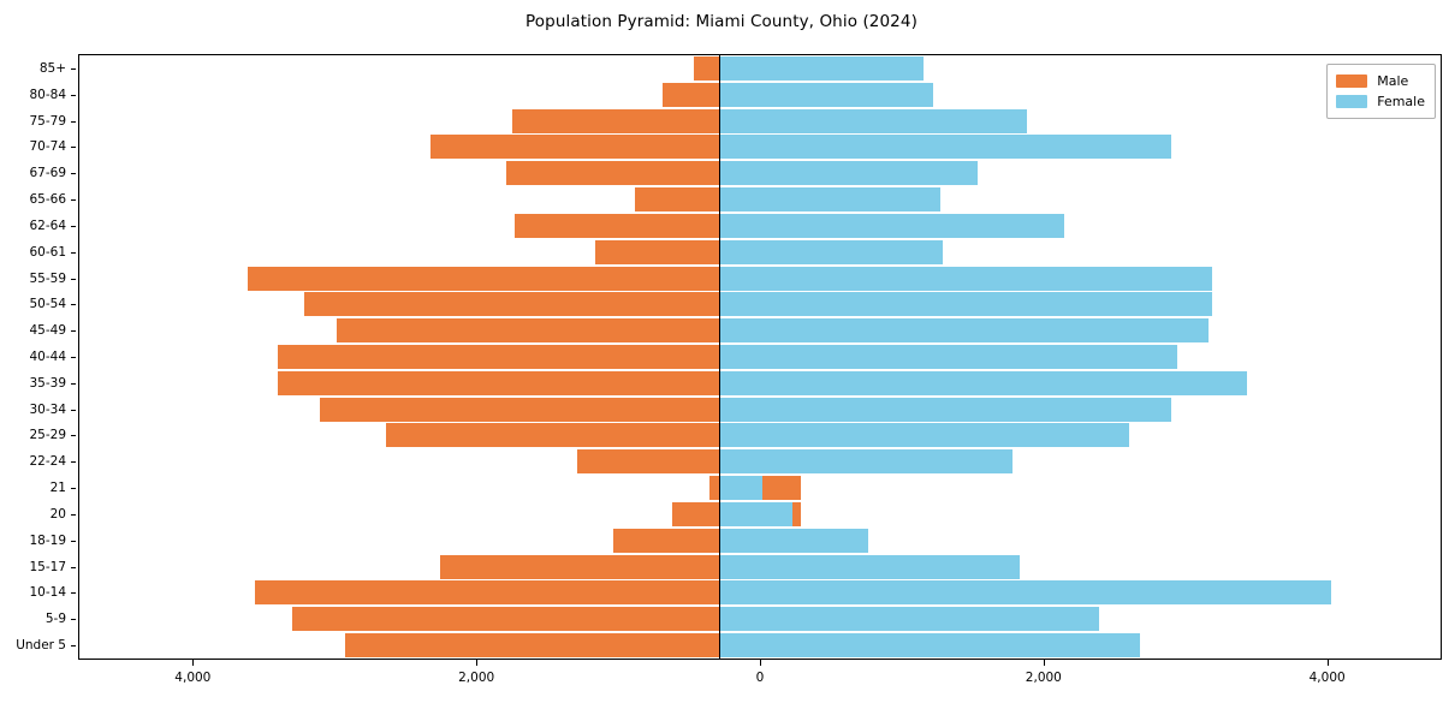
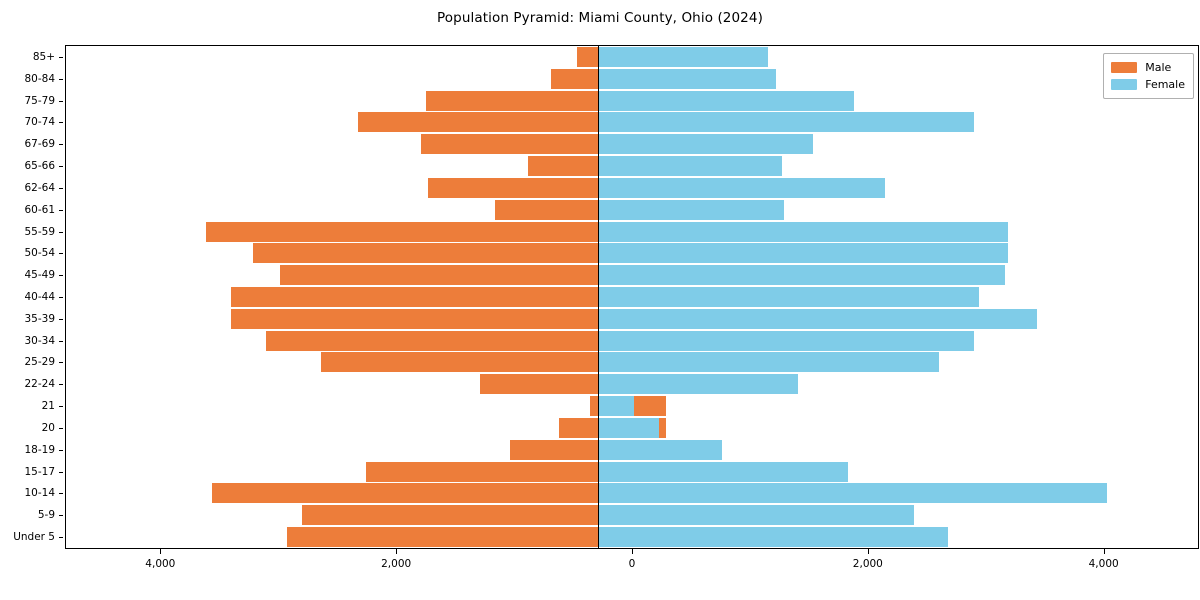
Female/22-24: 2060 -> 1690
Male/5-9: 3590 -> 3090
